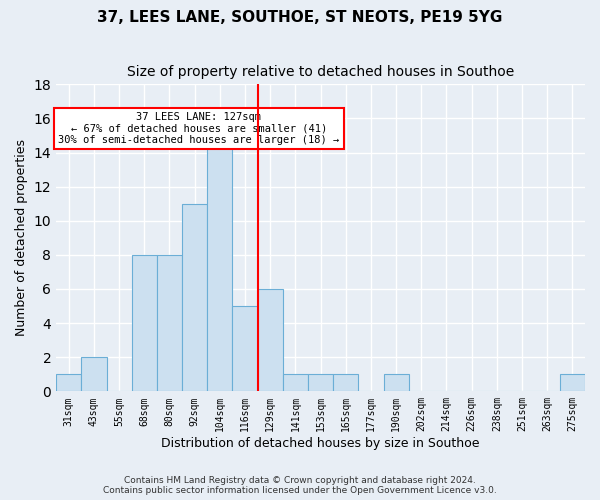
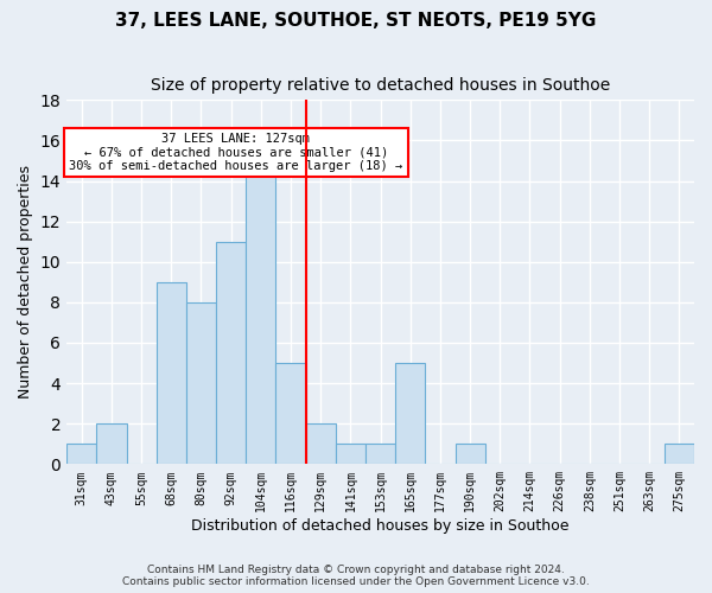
68sqm: 8 -> 9
129sqm: 6 -> 2
165sqm: 1 -> 5
